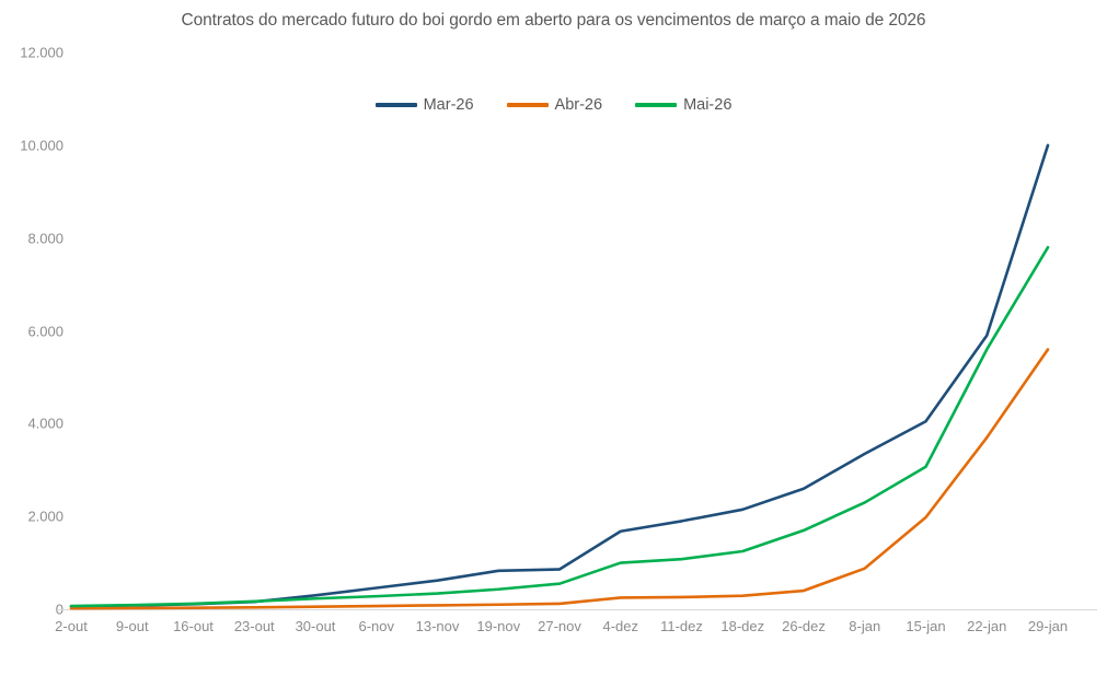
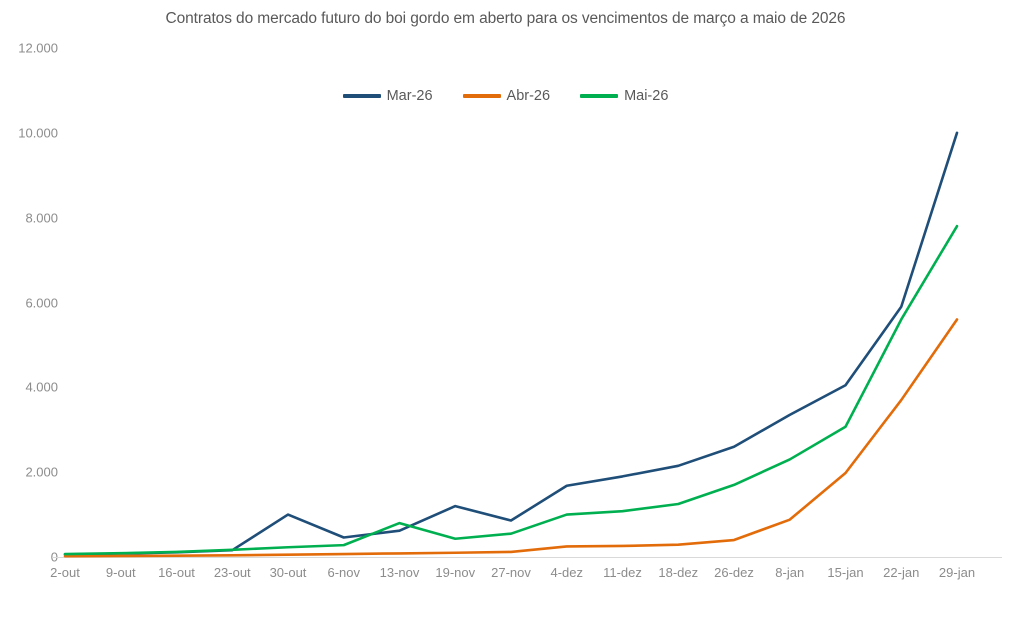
Mar-26/30-out: 300 -> 1000
Mai-26/13-nov: 300 -> 800
Mar-26/19-nov: 800 -> 1200
